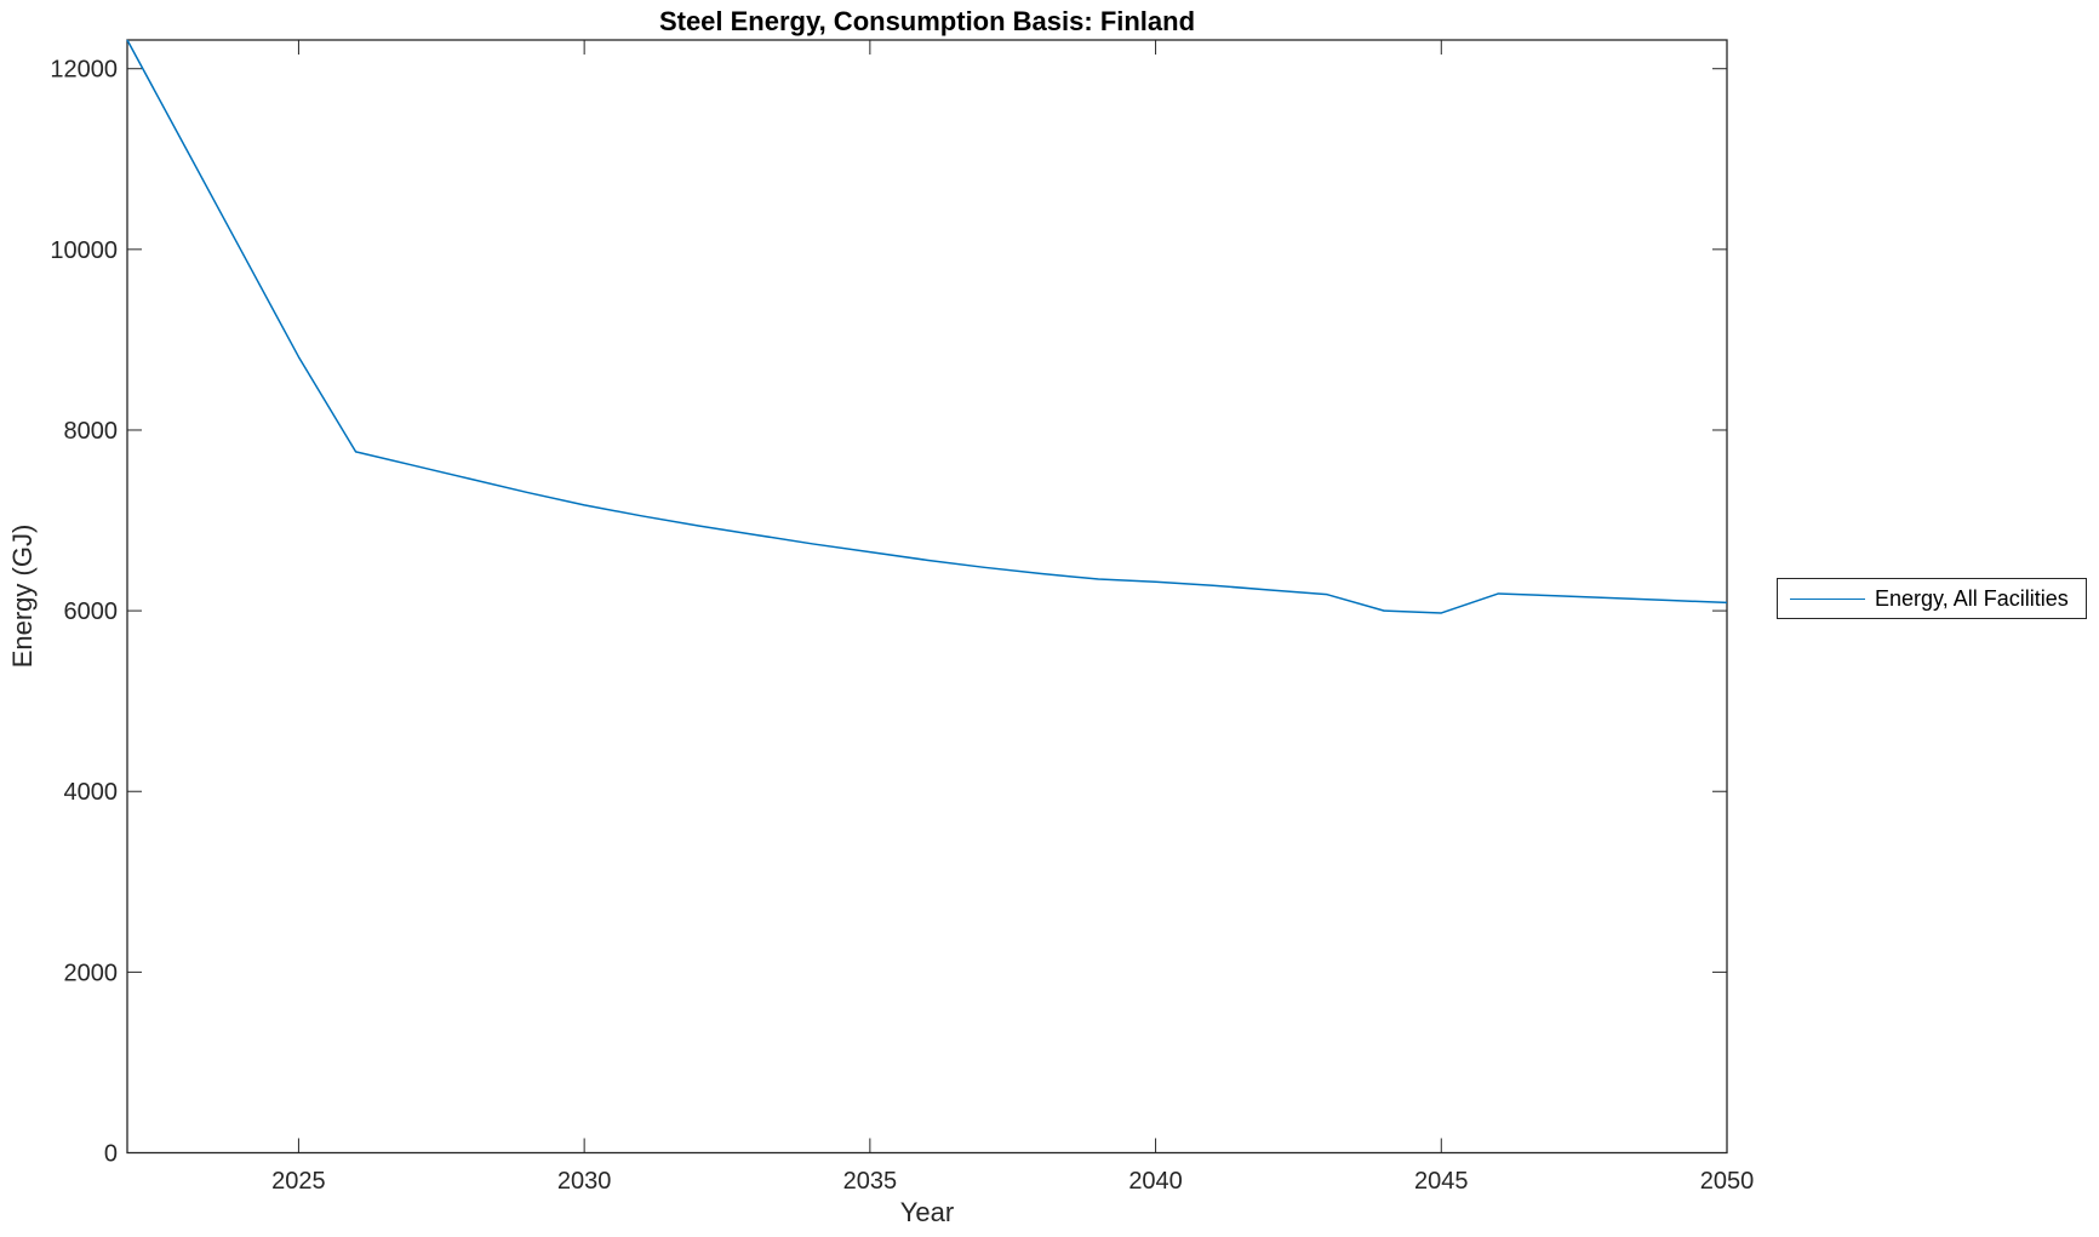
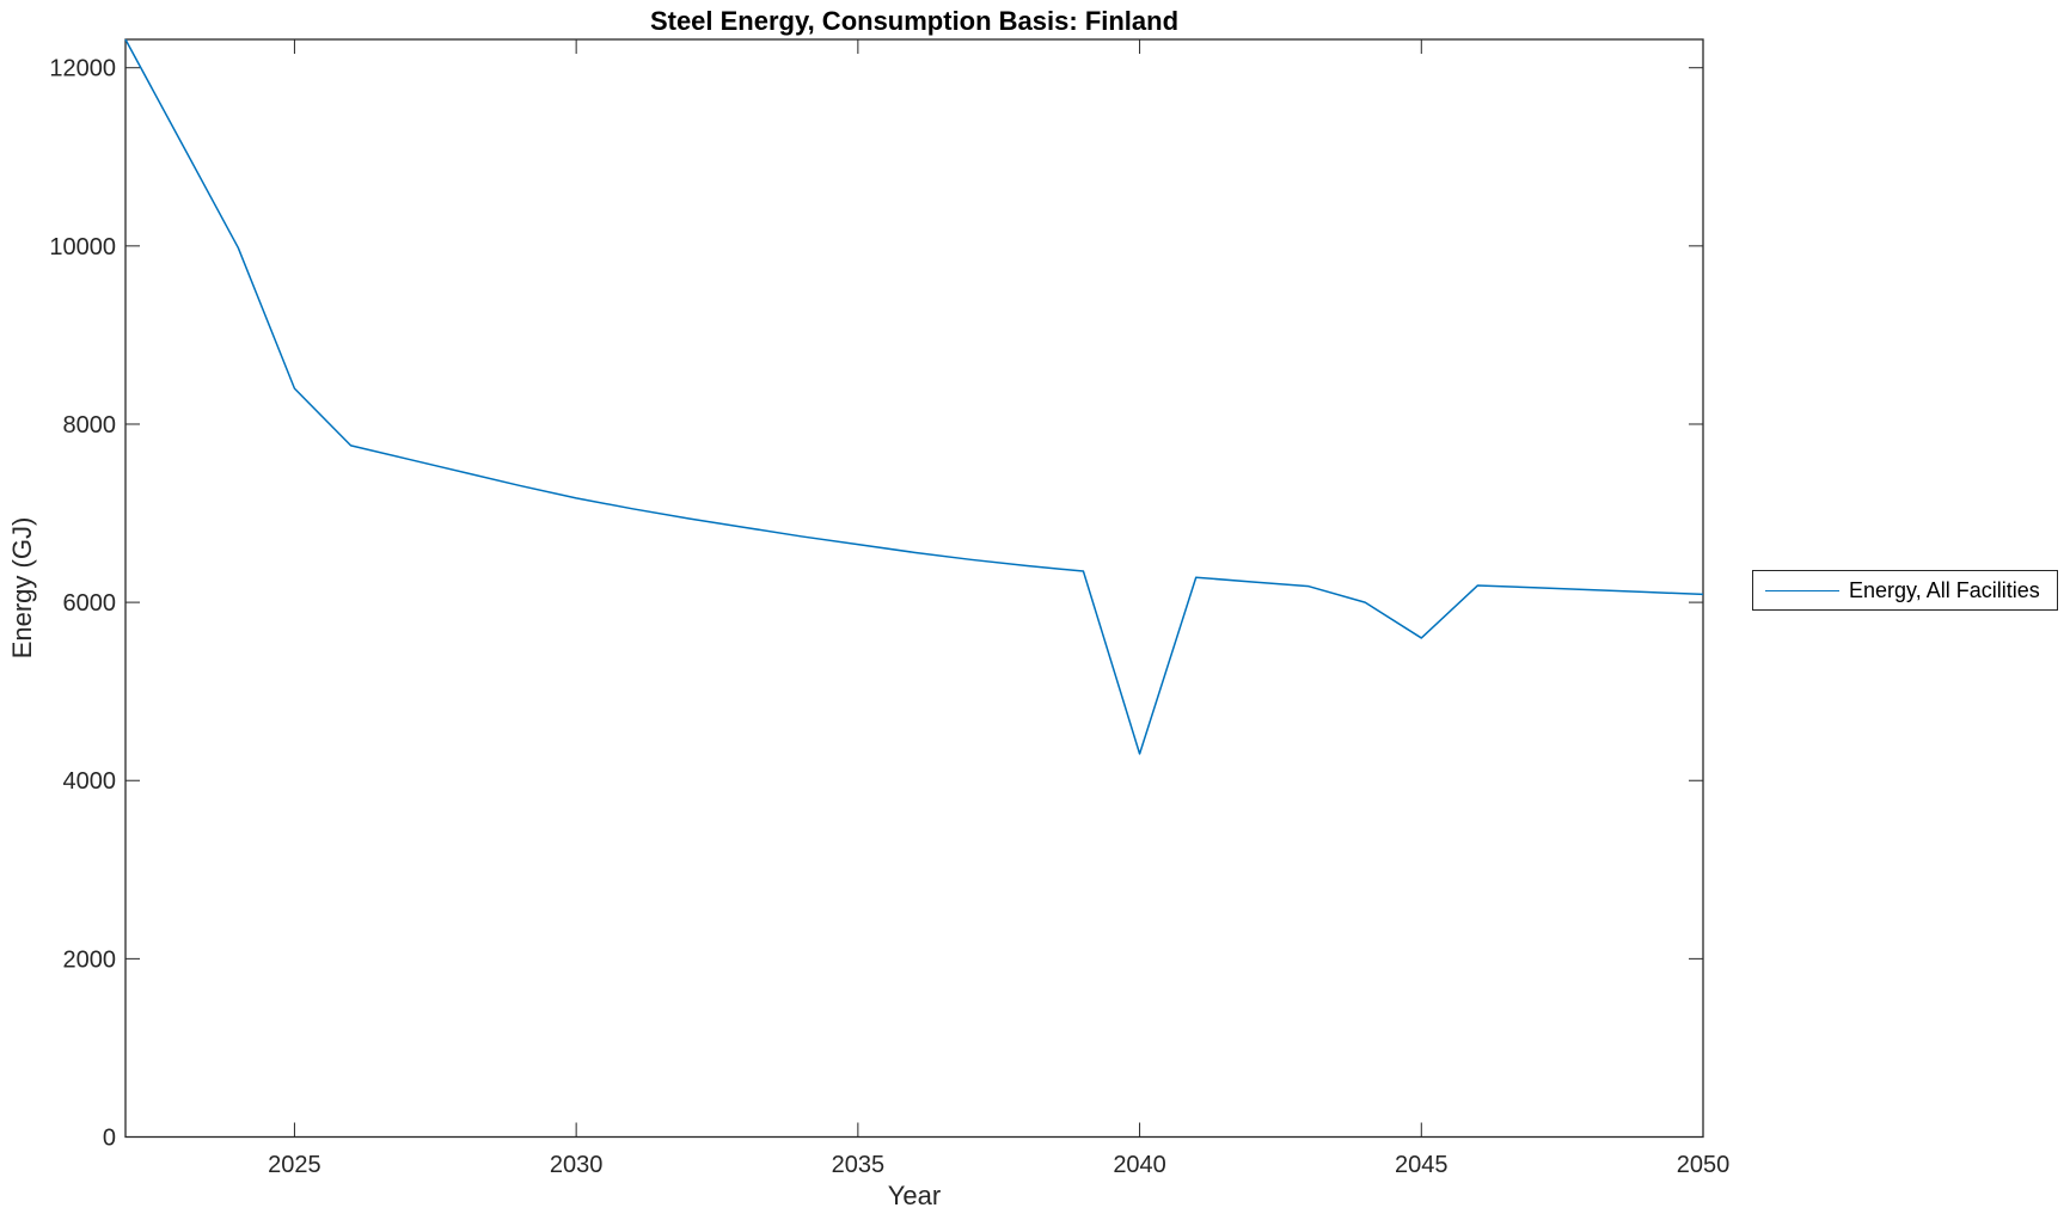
2025: 8800 -> 8400
2040: 6300 -> 4300
2045: 6000 -> 5600
